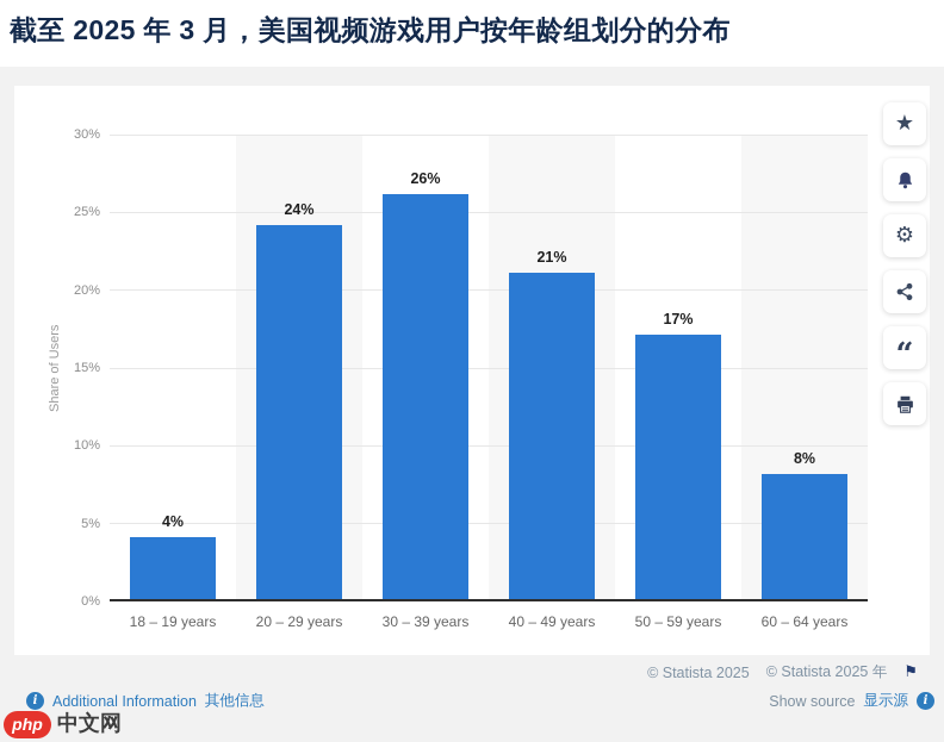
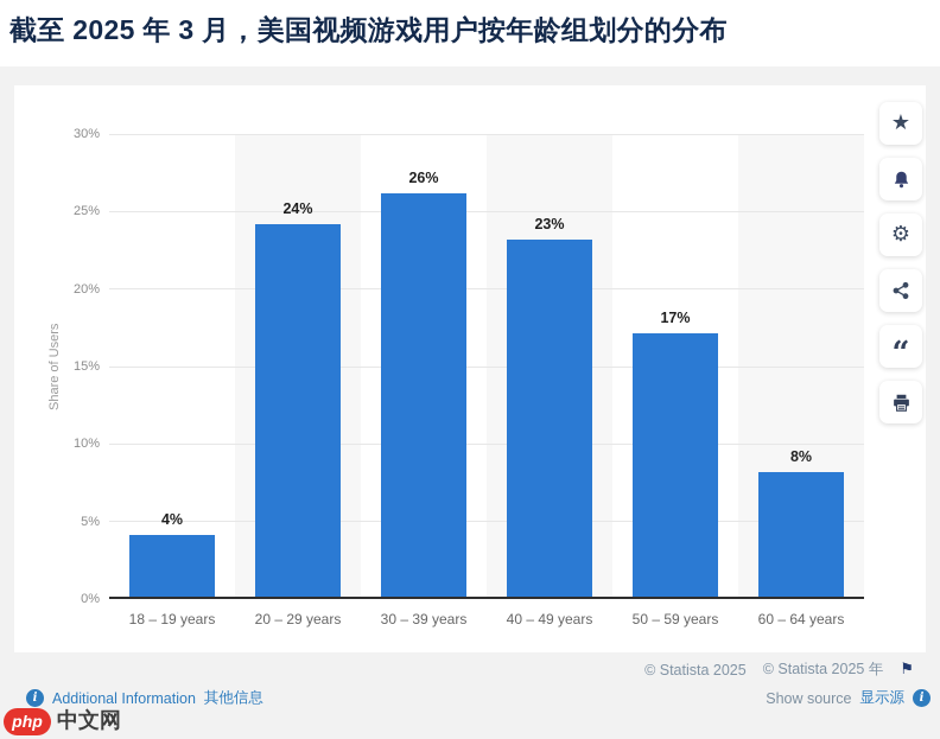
40 – 49 years: 21% -> 23%
